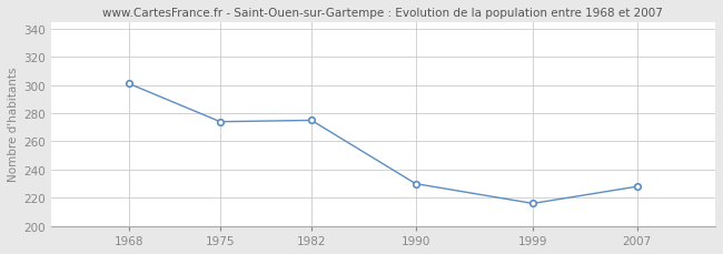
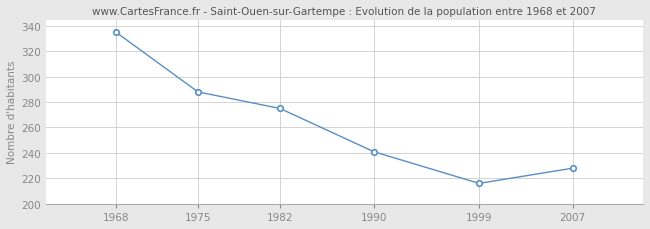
1968: 301 -> 335
1975: 274 -> 288
1990: 230 -> 241
